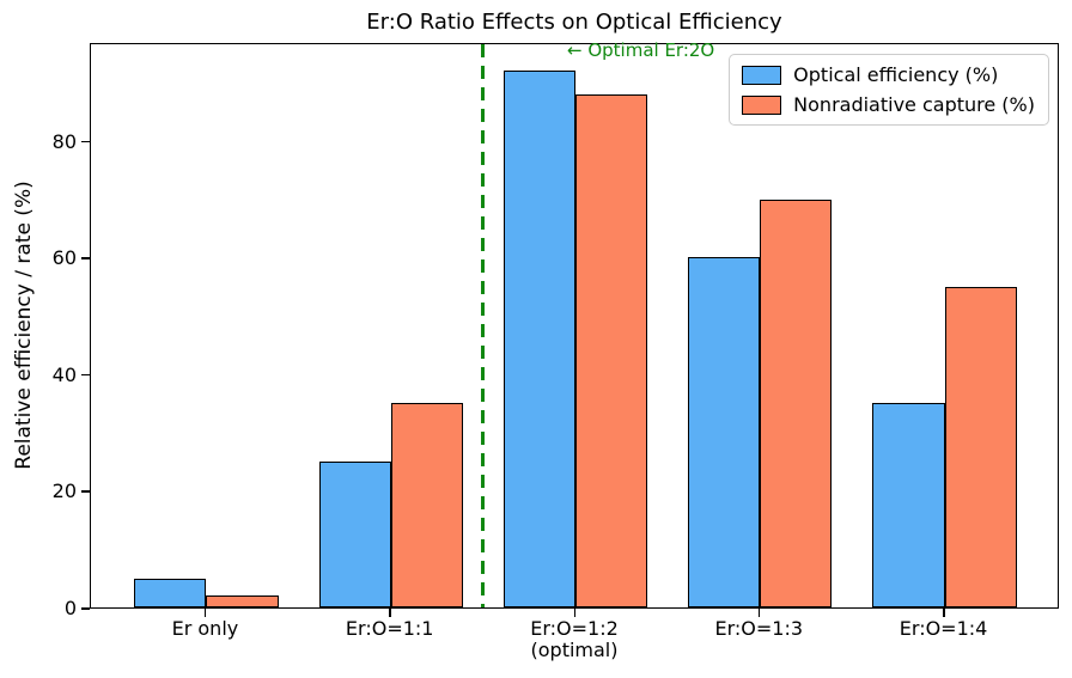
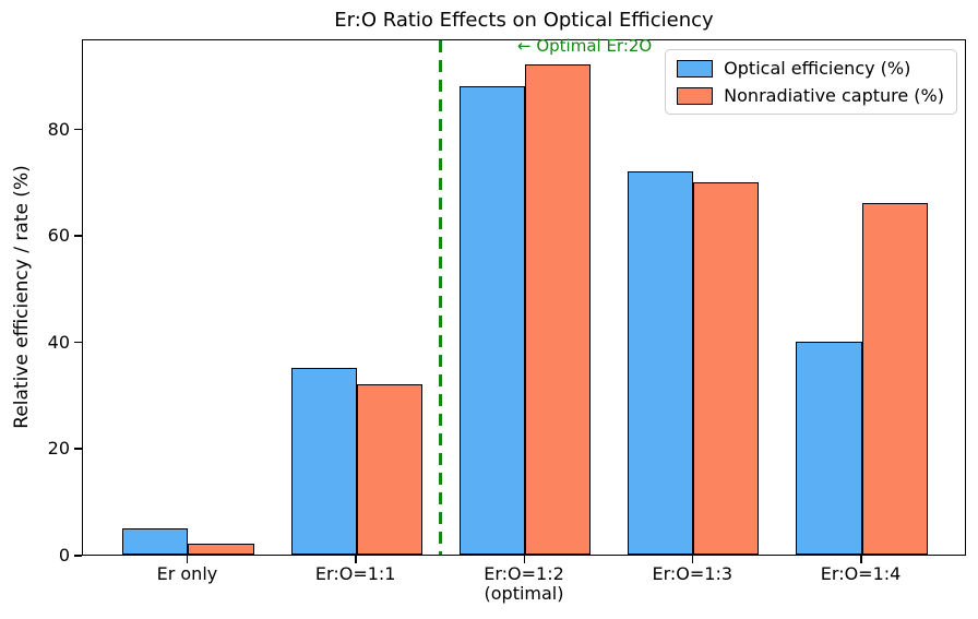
Optical efficiency (%)/Er:O=1:1: 25 -> 35
Nonradiative capture (%)/Er:O=1:1: 35 -> 32
Optical efficiency (%)/Er:O=1:2 (optimal): 92 -> 88
Nonradiative capture (%)/Er:O=1:2 (optimal): 88 -> 92
Optical efficiency (%)/Er:O=1:3: 60 -> 72
Optical efficiency (%)/Er:O=1:4: 35 -> 40
Nonradiative capture (%)/Er:O=1:4: 55 -> 66
